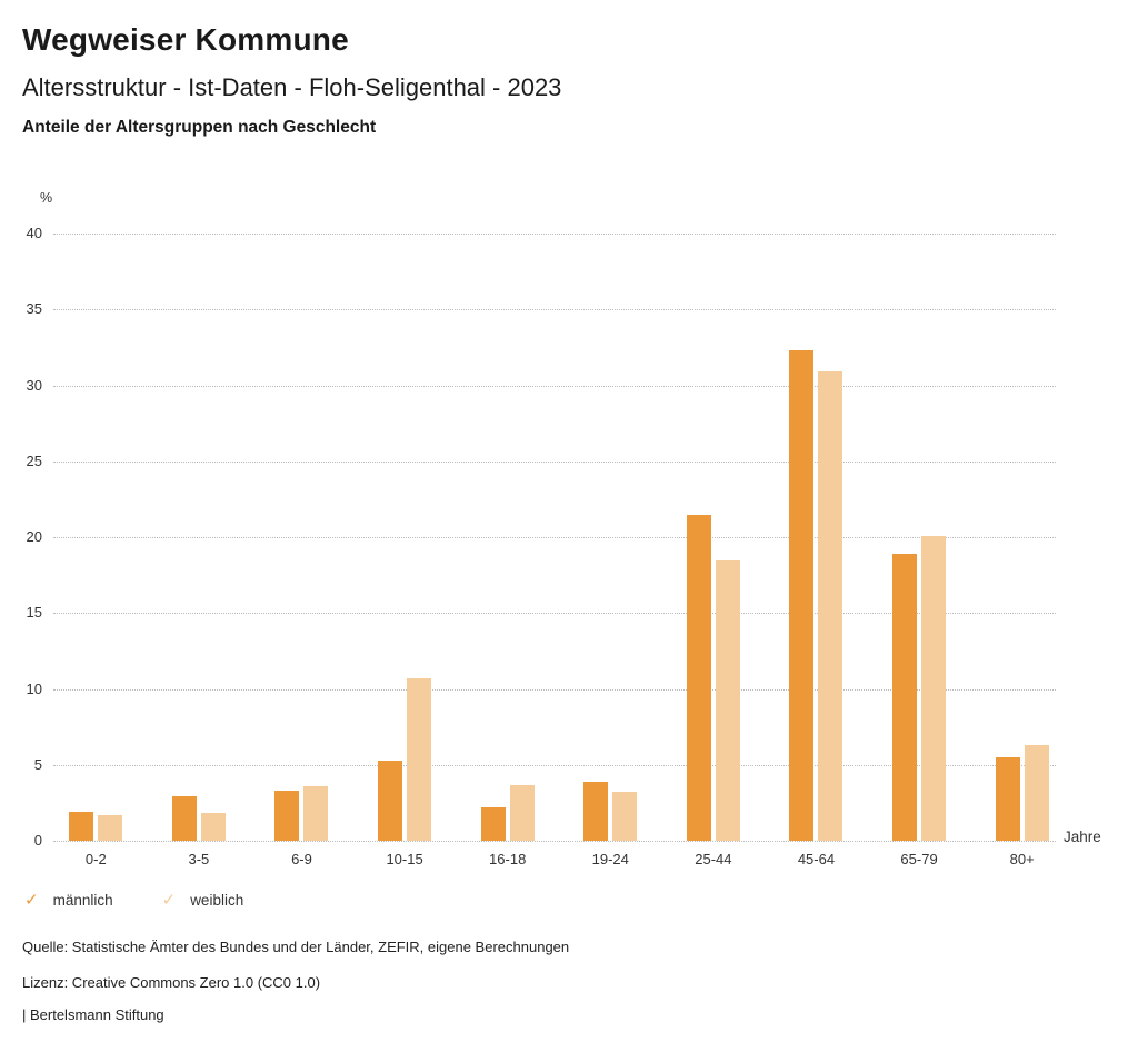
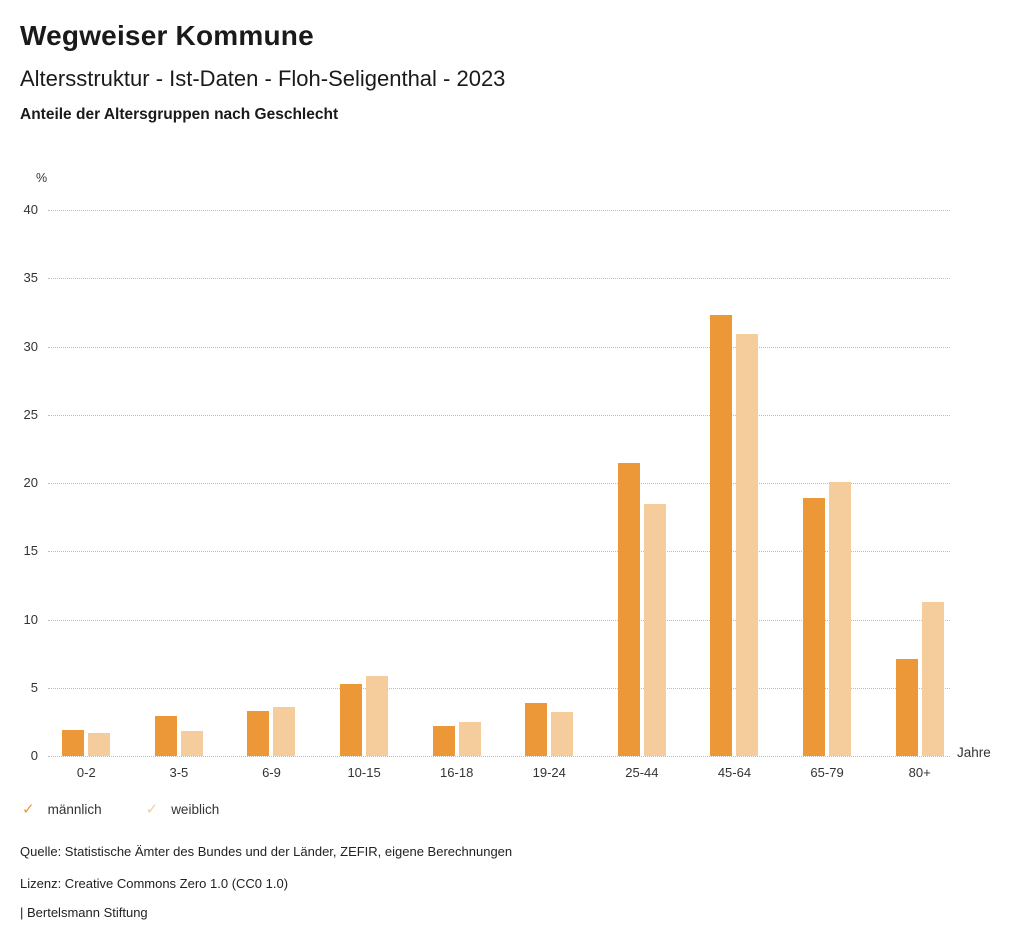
weiblich/10-15: 10.7 -> 5.9
weiblich/16-18: 3.7 -> 2.5
männlich/80+: 5.5 -> 7.1
weiblich/80+: 6.3 -> 11.3
